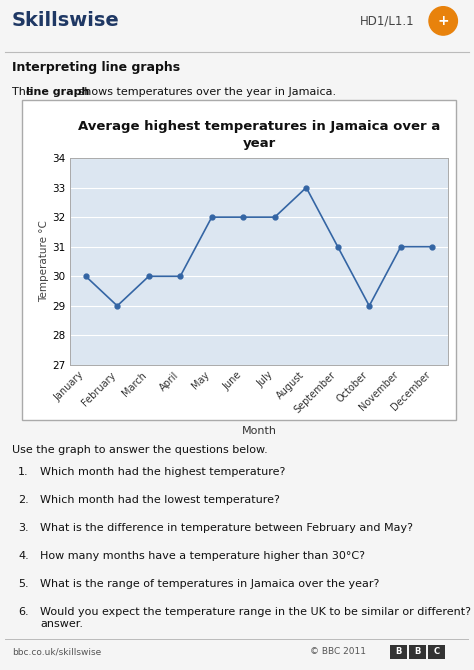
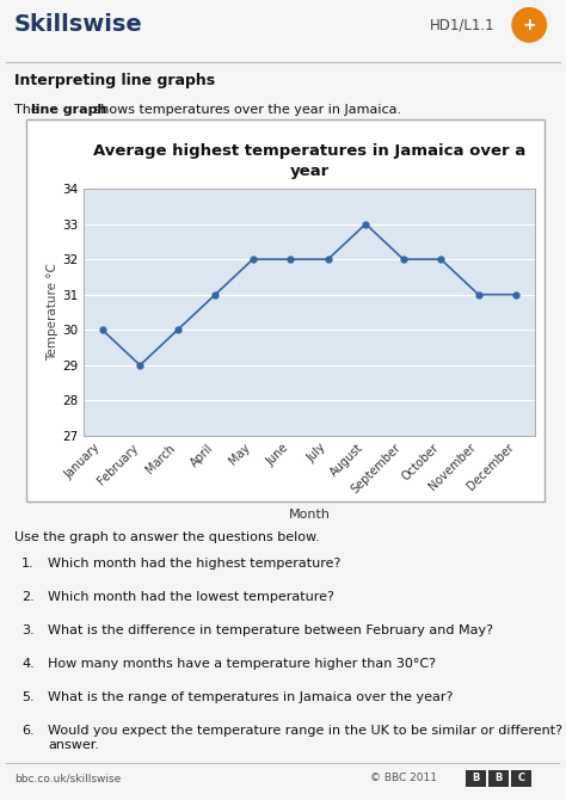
April: 30 -> 31
September: 31 -> 32
October: 29 -> 32
